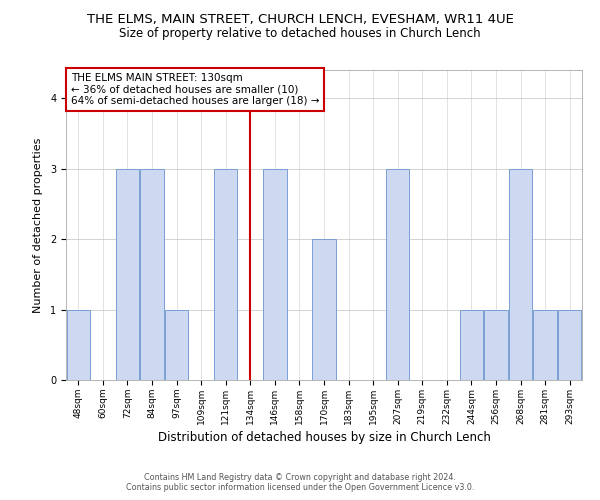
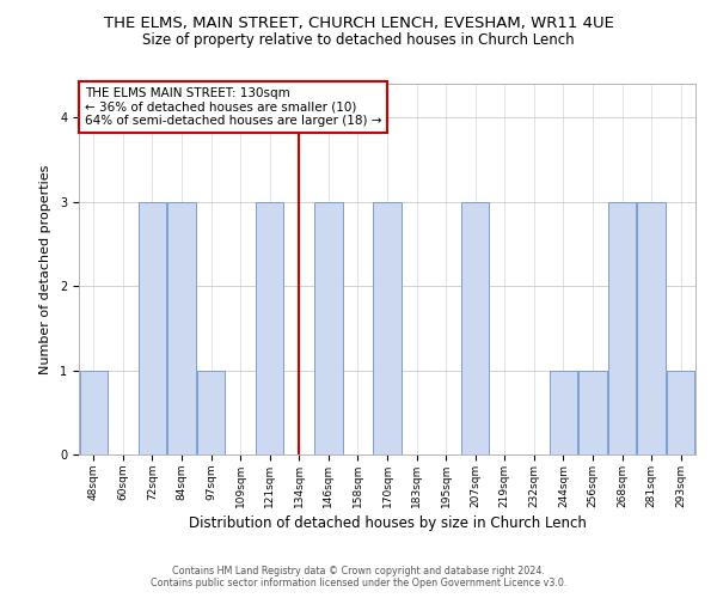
170sqm: 2 -> 3
281sqm: 1 -> 3
